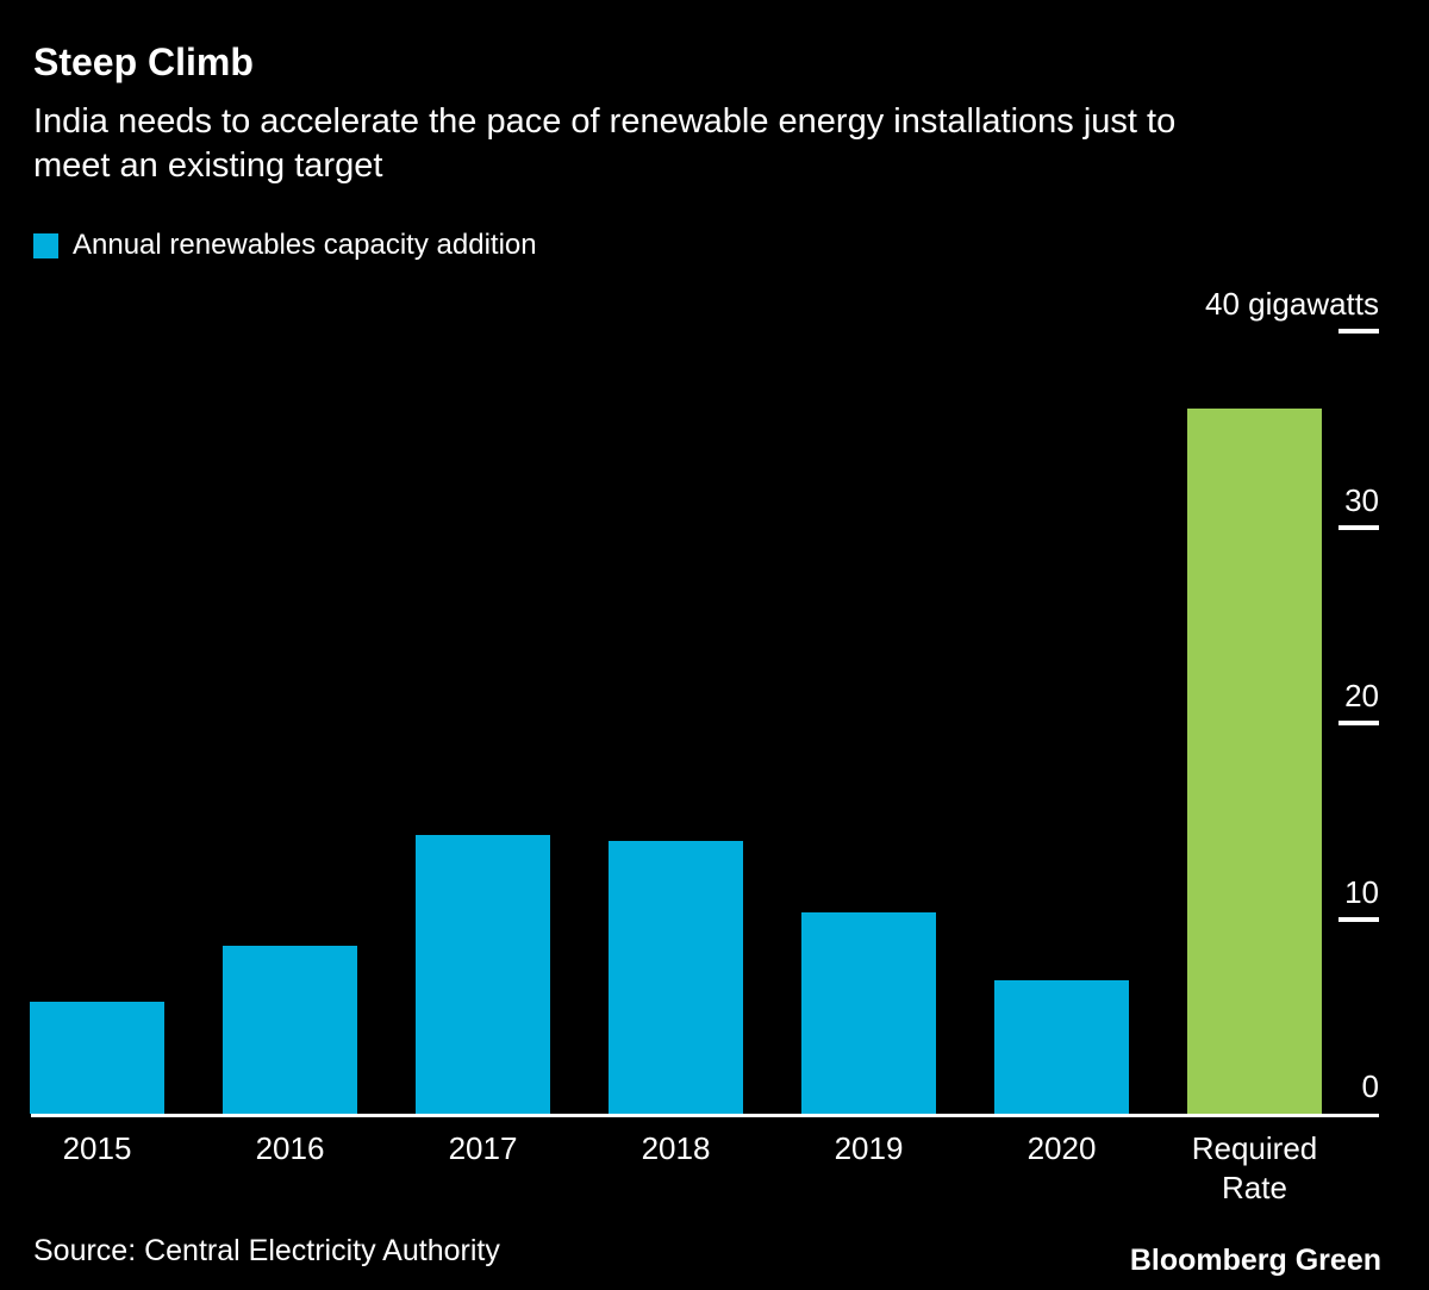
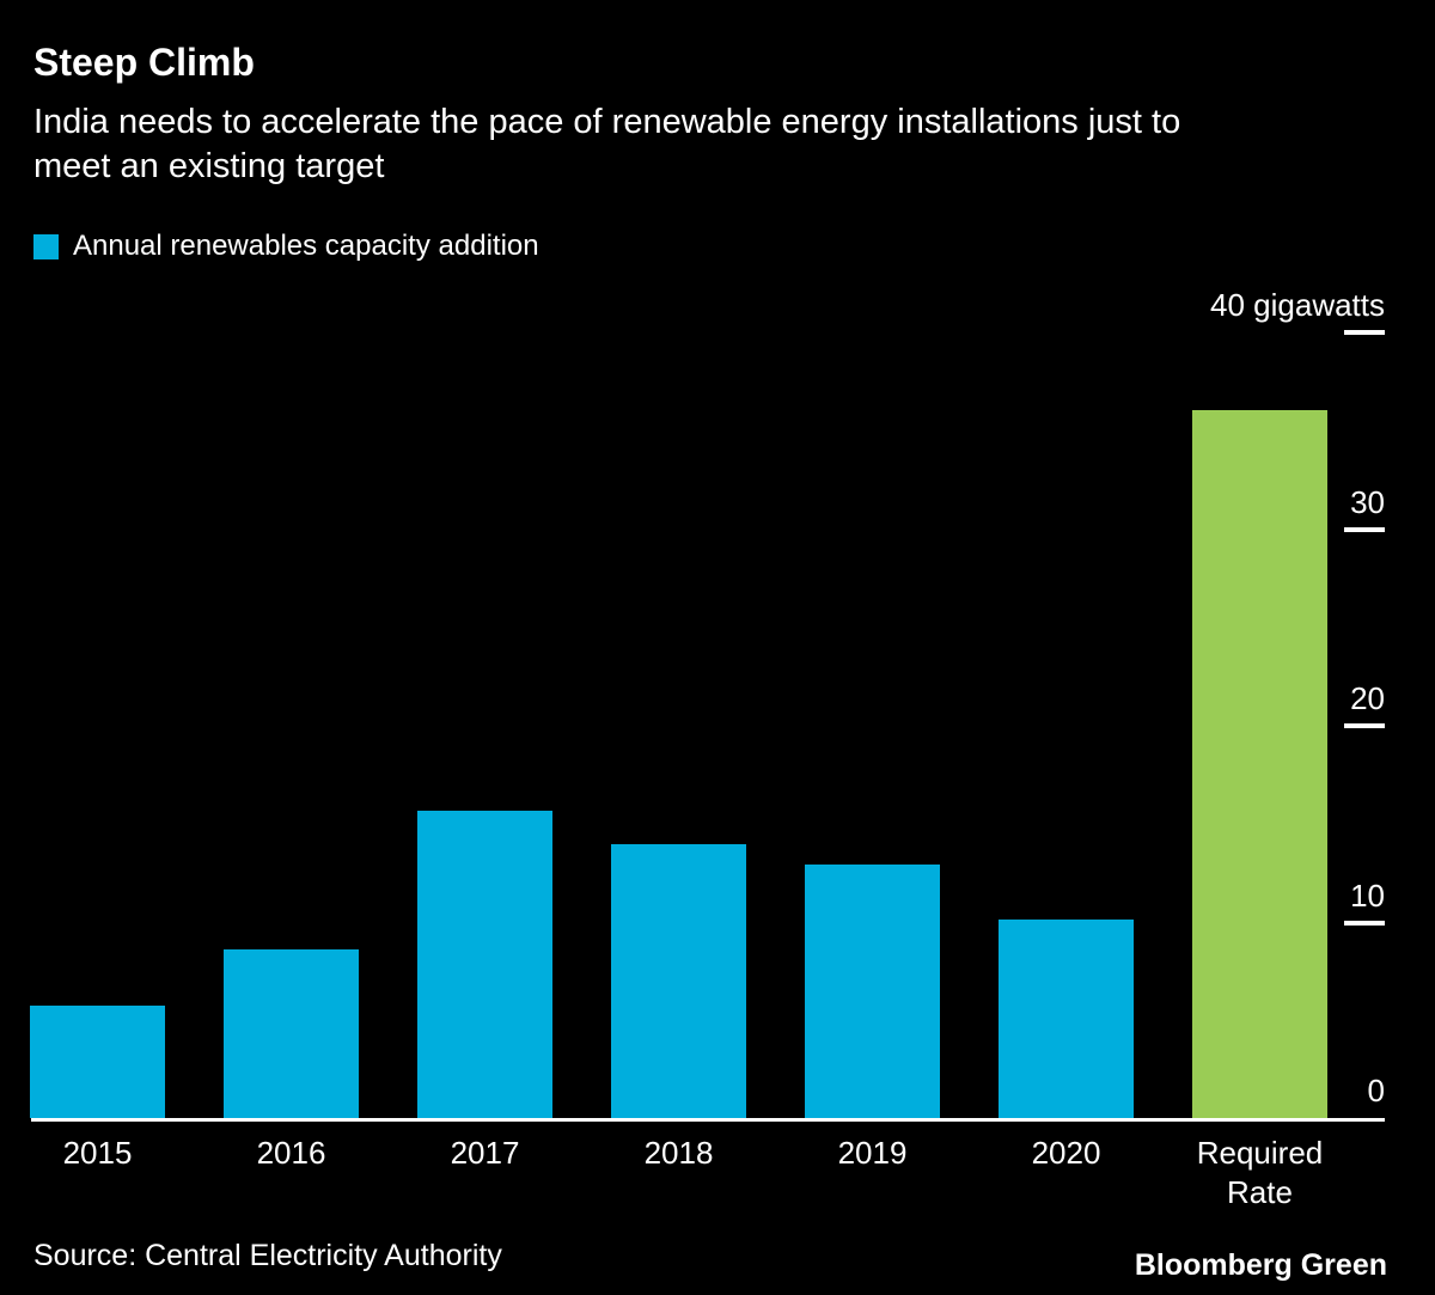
2017: 14.2 -> 15.6
2019: 10.3 -> 12.9
2020: 6.8 -> 10.1
